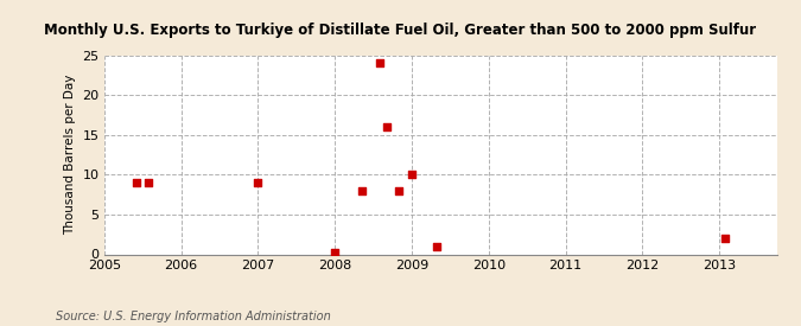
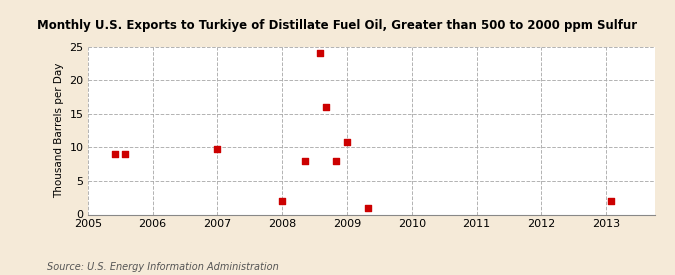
2007: 9.0 -> 9.8
2008: 0.2 -> 2.0
2009: 10.0 -> 10.8
